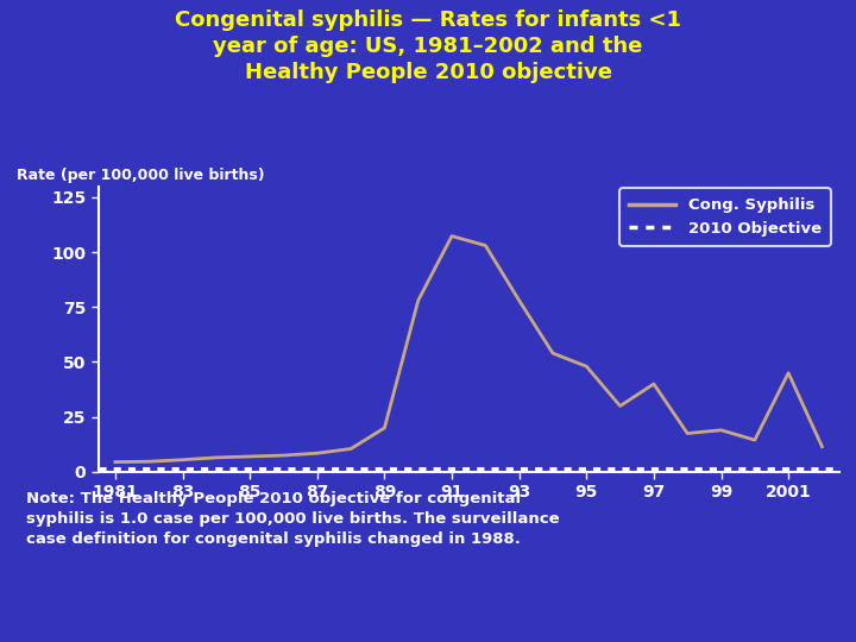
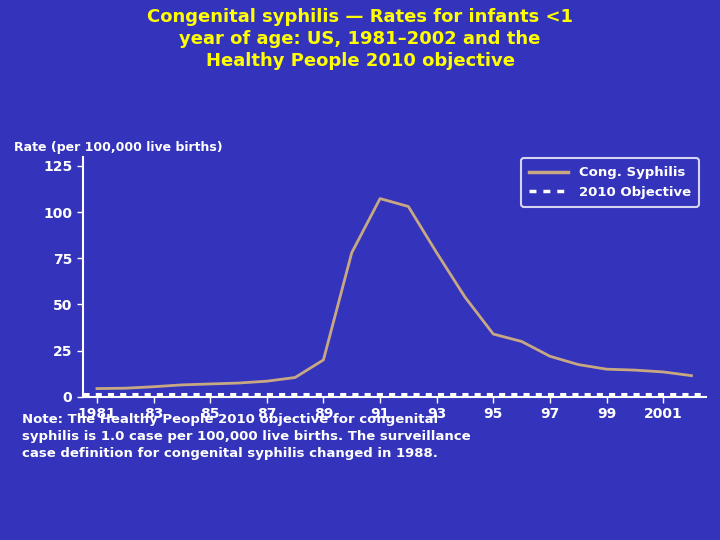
95: 48 -> 34
97: 40 -> 22
99: 19 -> 15
2001: 45 -> 14
